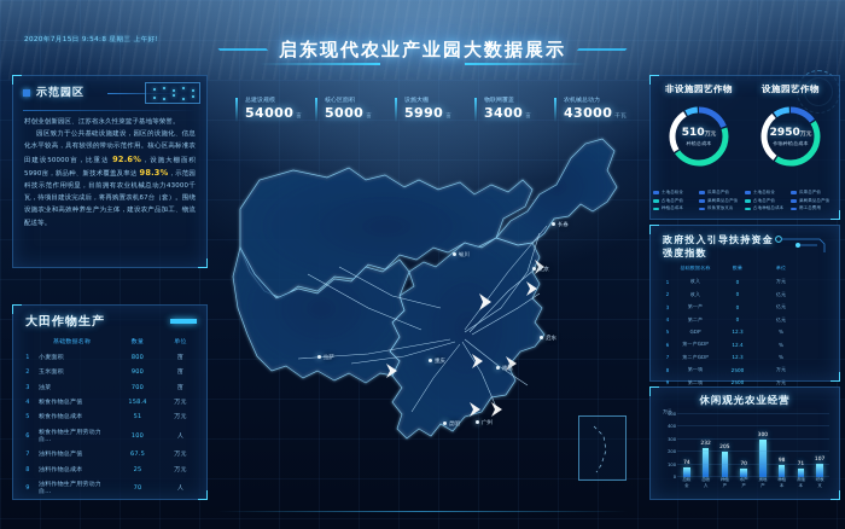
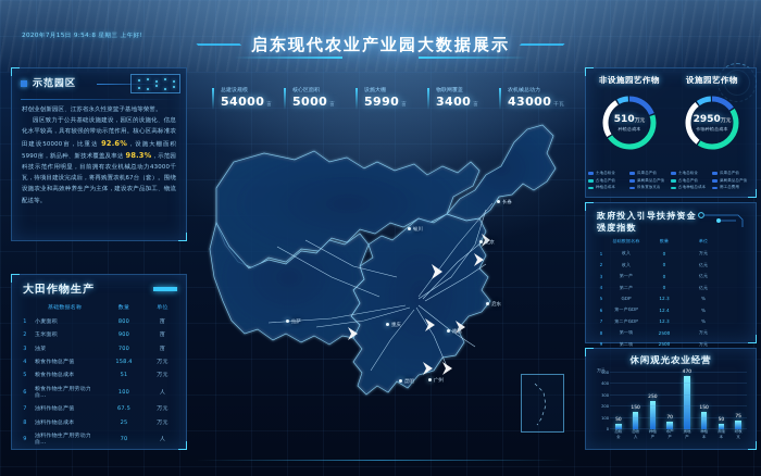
总租金: 74 -> 50
总收入: 232 -> 150
种植产: 205 -> 250
房地产: 300 -> 470
种植本: 98 -> 150
养殖本: 71 -> 50
经收支: 107 -> 75
